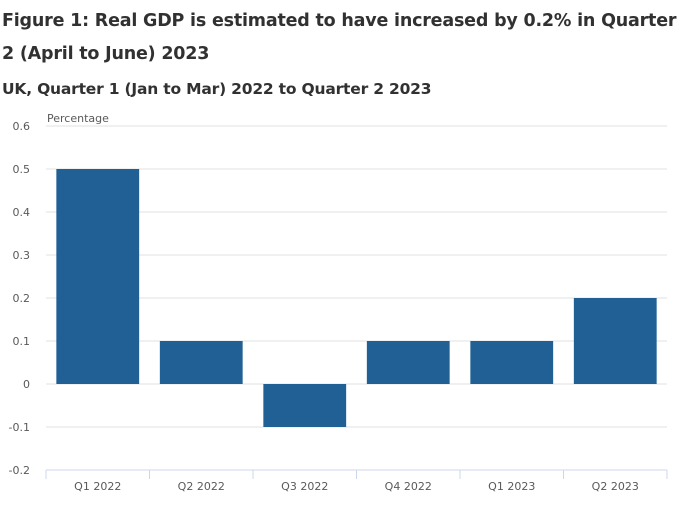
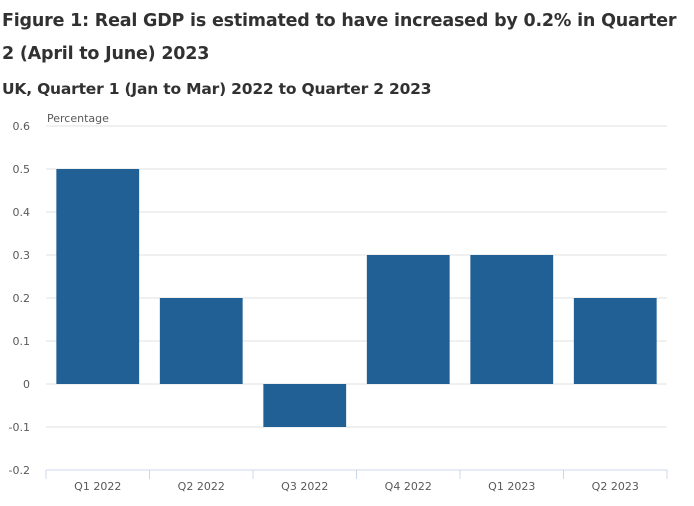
Q2 2022: 0.1 -> 0.2
Q4 2022: 0.1 -> 0.3
Q1 2023: 0.1 -> 0.3
